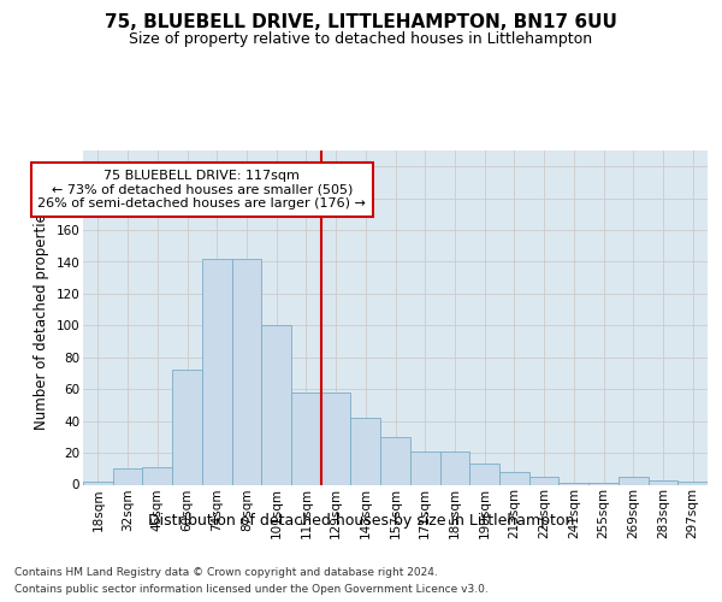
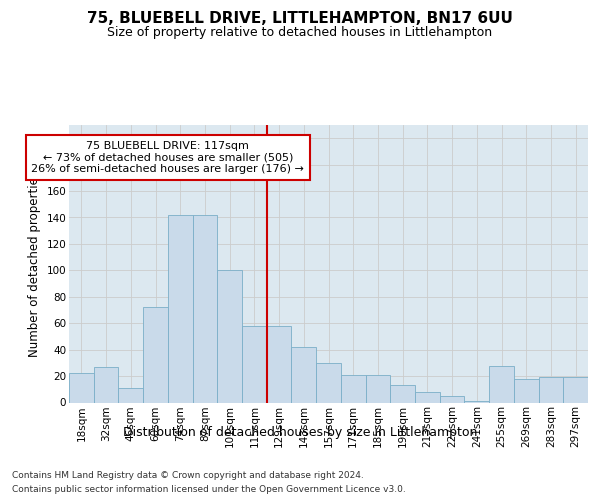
18sqm: 2 -> 22
32sqm: 10 -> 27
255sqm: 1 -> 28
269sqm: 5 -> 18
283sqm: 3 -> 19
297sqm: 2 -> 19
